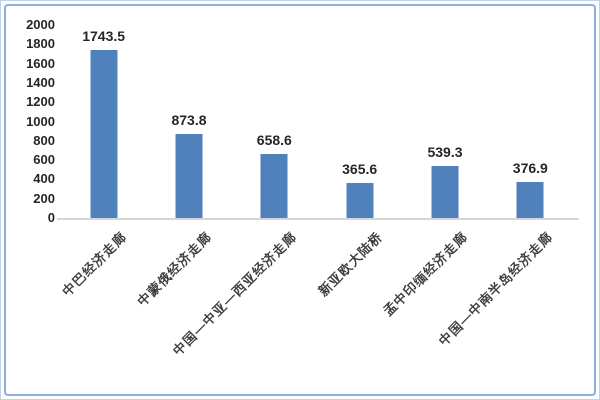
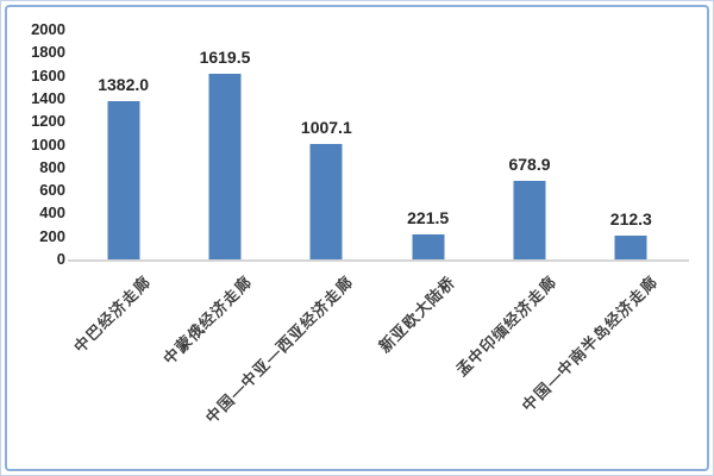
中巴经济走廊: 1743.5 -> 1382.0
中蒙俄经济走廊: 873.8 -> 1619.5
中国—中亚—西亚经济走廊: 658.6 -> 1007.1
新亚欧大陆桥: 365.6 -> 221.5
孟中印缅经济走廊: 539.3 -> 678.9
中国—中南半岛经济走廊: 376.9 -> 212.3
